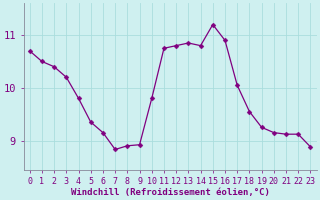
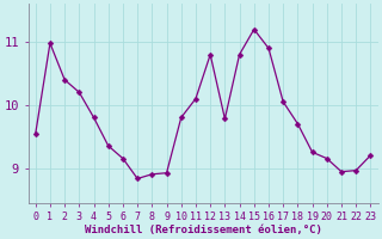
0: 10.70 -> 9.54
1: 10.50 -> 10.98
11: 10.75 -> 10.10
13: 10.85 -> 9.78
18: 9.55 -> 9.70
21: 9.12 -> 8.94
22: 9.12 -> 8.96
23: 8.88 -> 9.20
